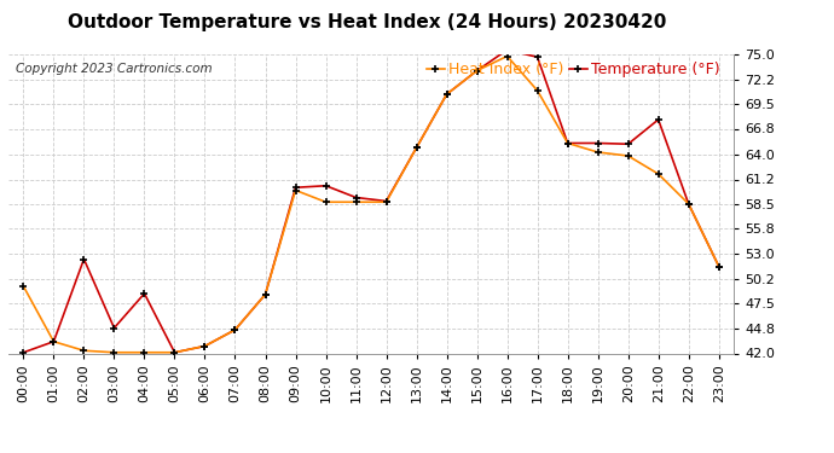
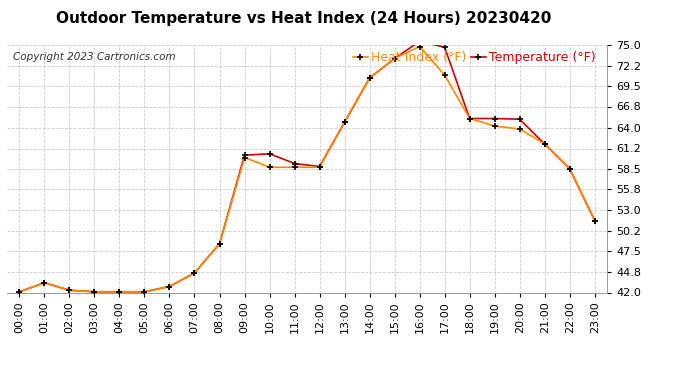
Heat Index (°F)/00:00: 49.4 -> 42.1
Temperature (°F)/02:00: 52.4 -> 42.3
Temperature (°F)/03:00: 44.8 -> 42.1
Temperature (°F)/04:00: 48.6 -> 42.1
Temperature (°F)/21:00: 67.8 -> 61.8
